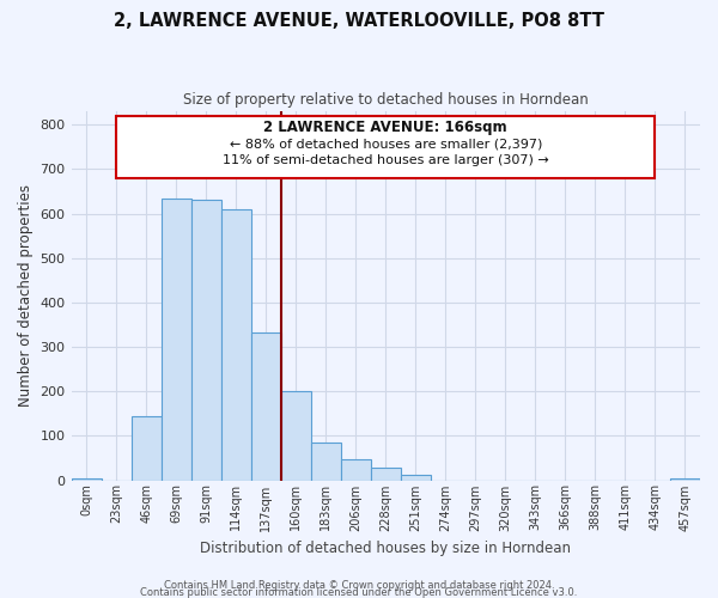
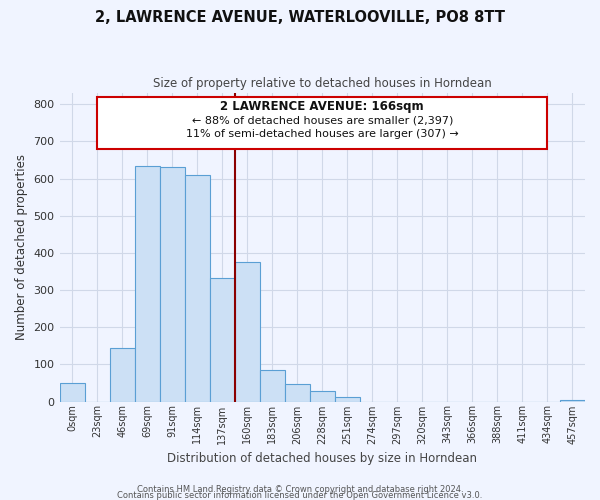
0sqm: 3 -> 50
160sqm: 201 -> 375
